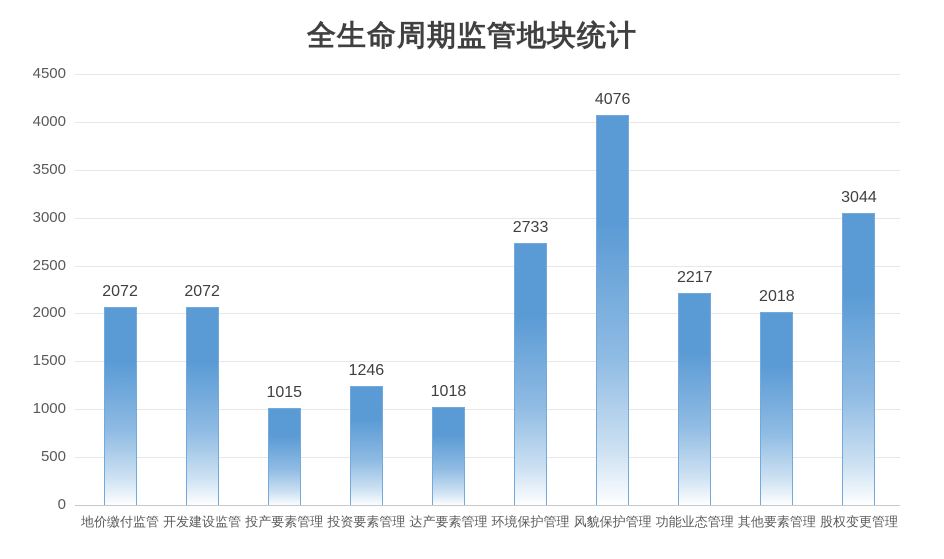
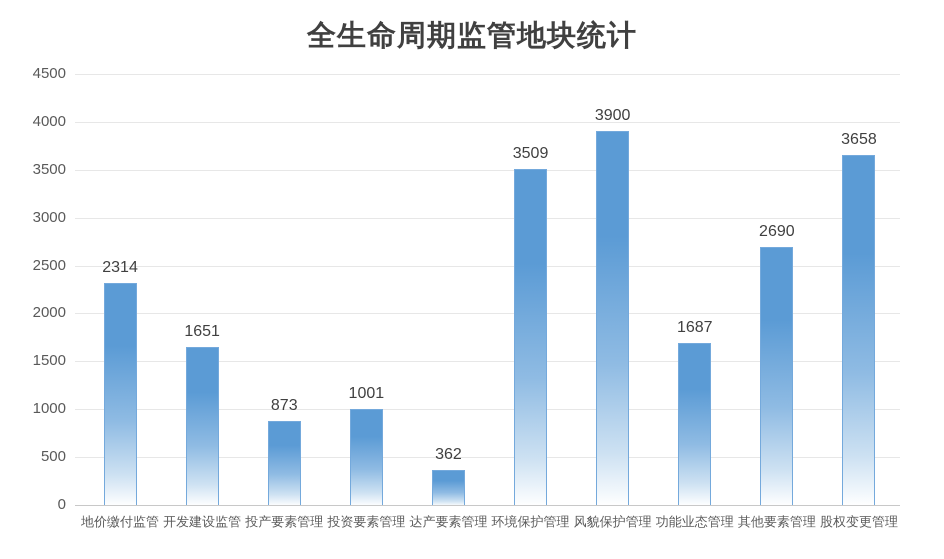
地价缴付监管: 2072 -> 2314
开发建设监管: 2072 -> 1651
投产要素管理: 1015 -> 873
投资要素管理: 1246 -> 1001
达产要素管理: 1018 -> 362
环境保护管理: 2733 -> 3509
风貌保护管理: 4076 -> 3900
功能业态管理: 2217 -> 1687
其他要素管理: 2018 -> 2690
股权变更管理: 3044 -> 3658
